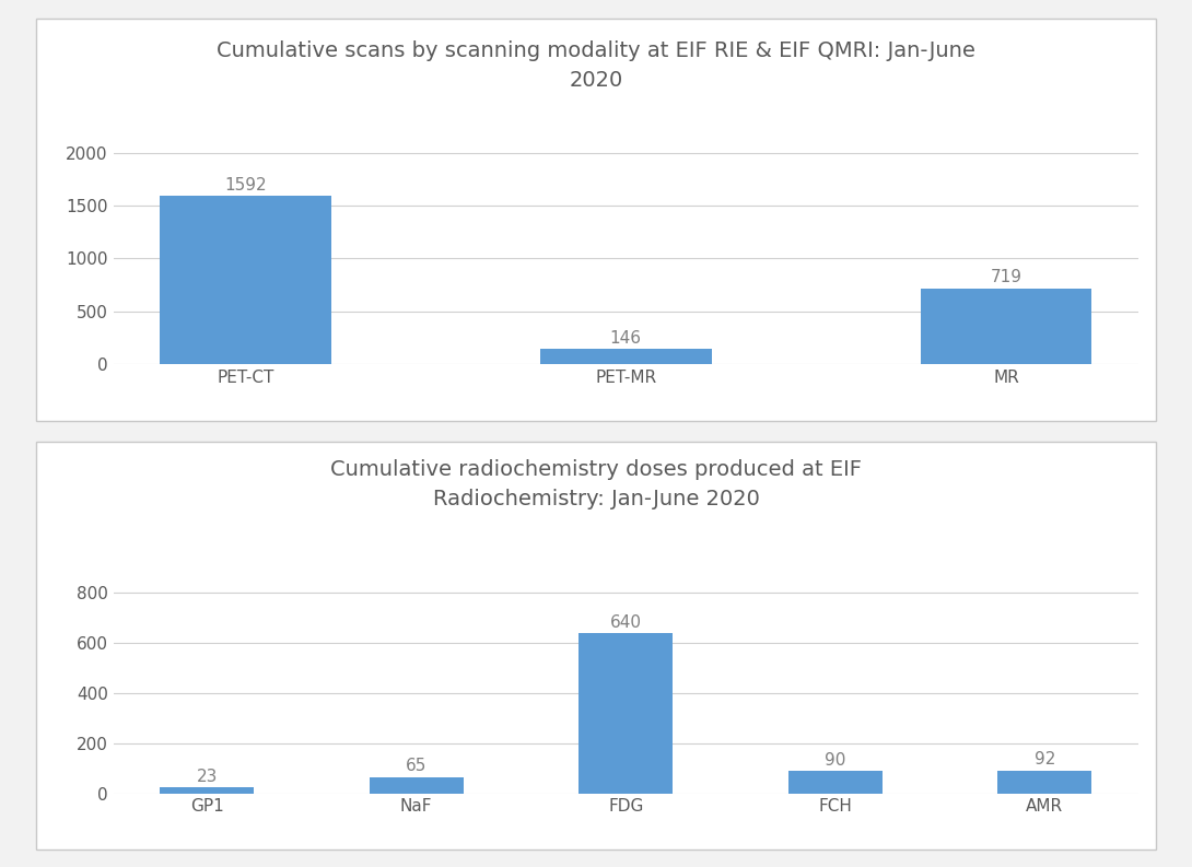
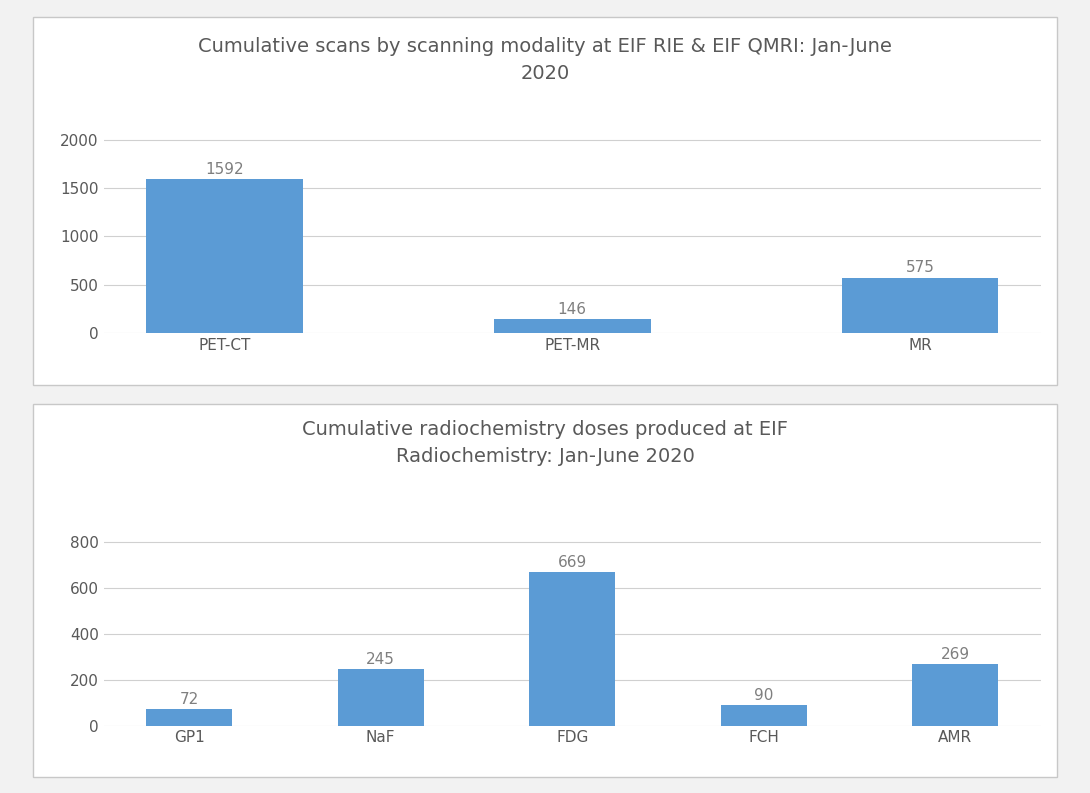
MR: 719 -> 575
GP1: 23 -> 72
NaF: 65 -> 245
FDG: 640 -> 669
AMR: 92 -> 269
